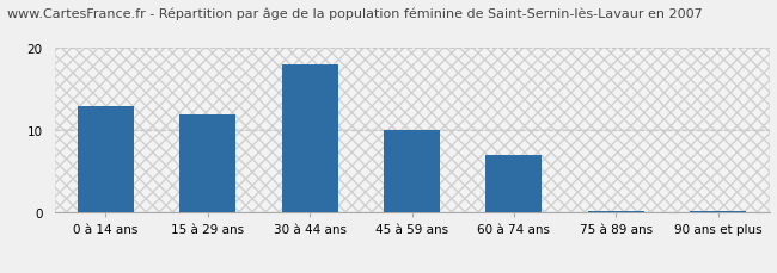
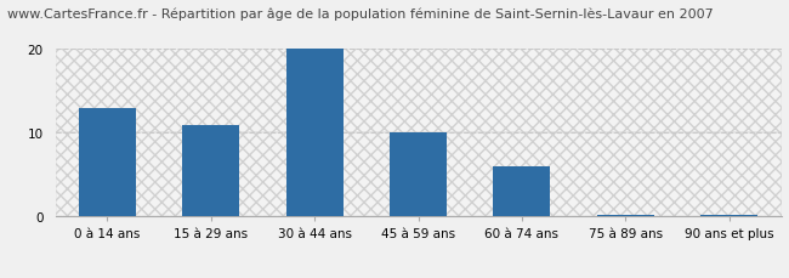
15 à 29 ans: 12.0 -> 11.0
30 à 44 ans: 18.0 -> 20.0
60 à 74 ans: 7.0 -> 6.0
